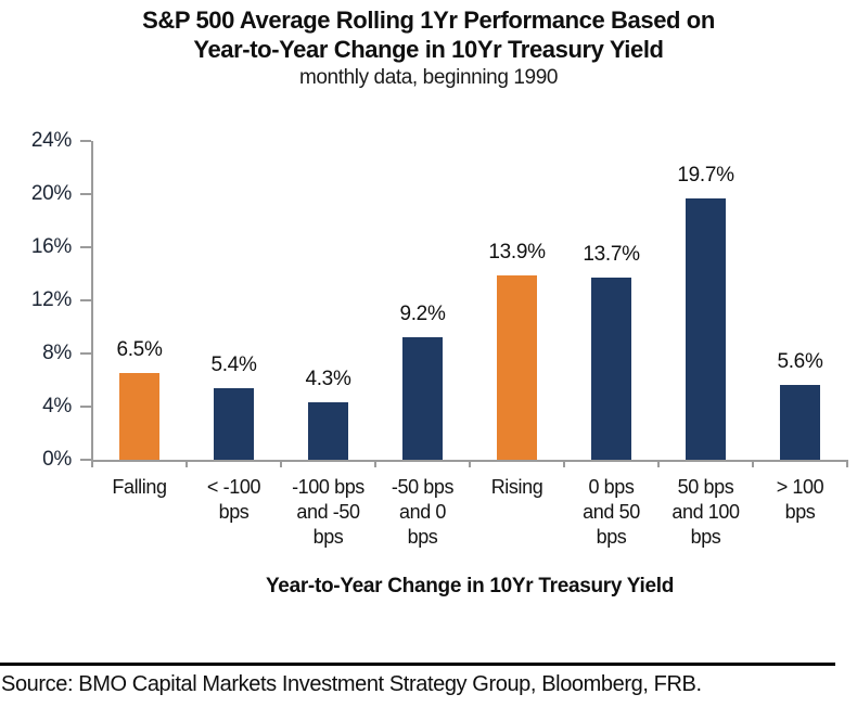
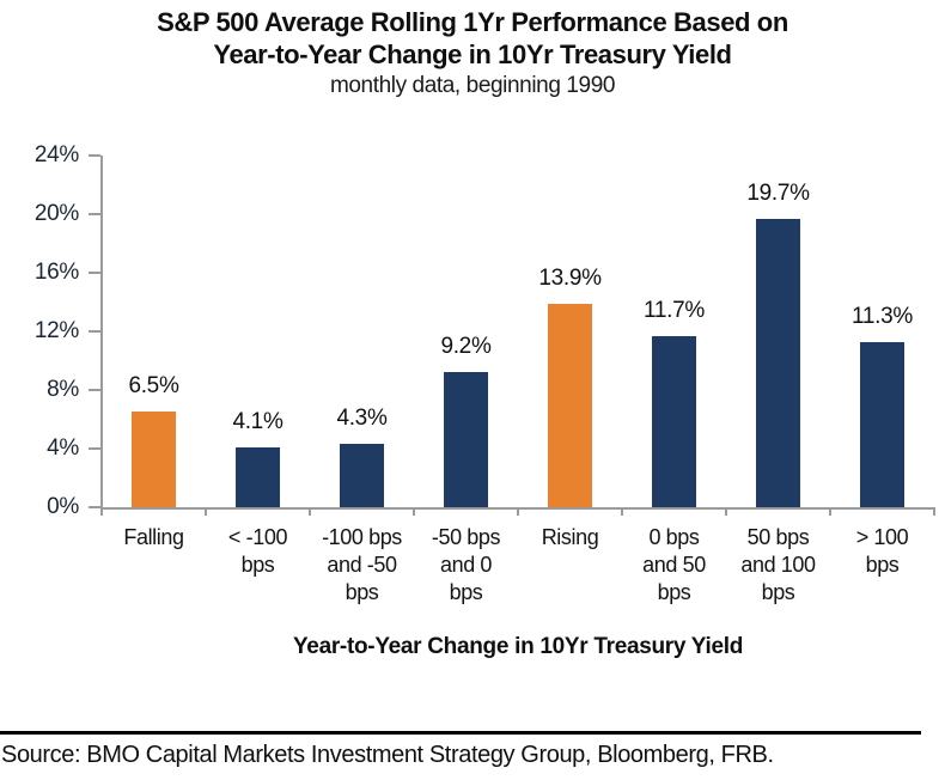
< -100 bps: 5.4% -> 4.1%
0 bps and 50 bps: 13.7% -> 11.7%
> 100 bps: 5.6% -> 11.3%
